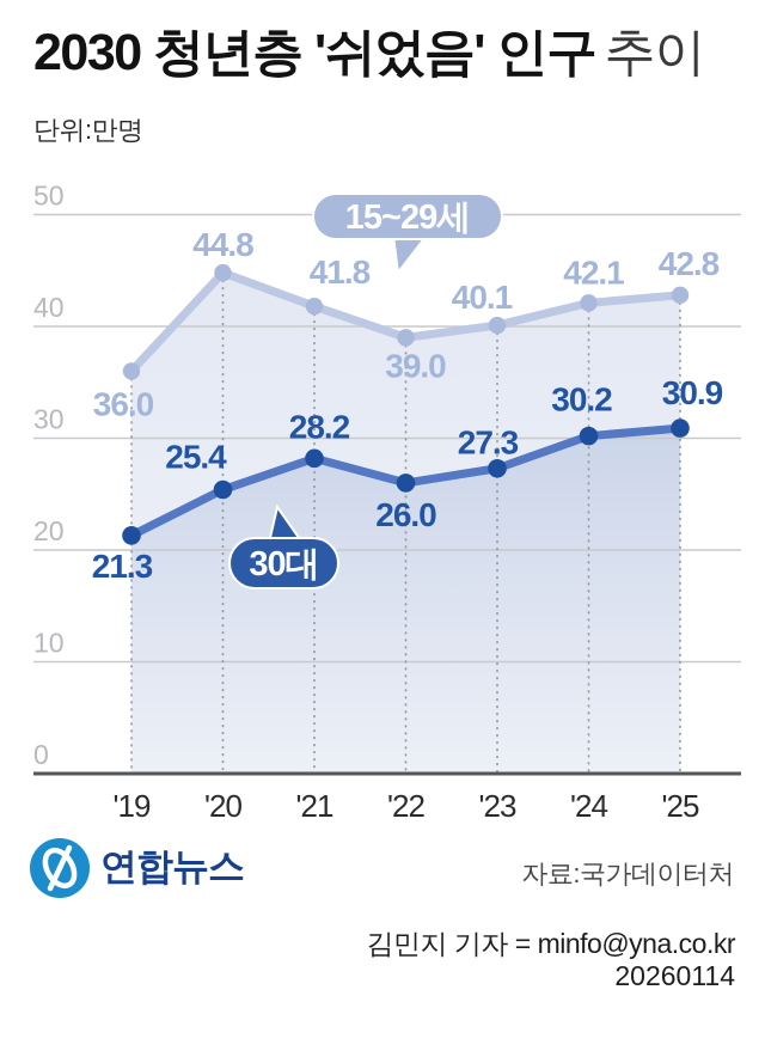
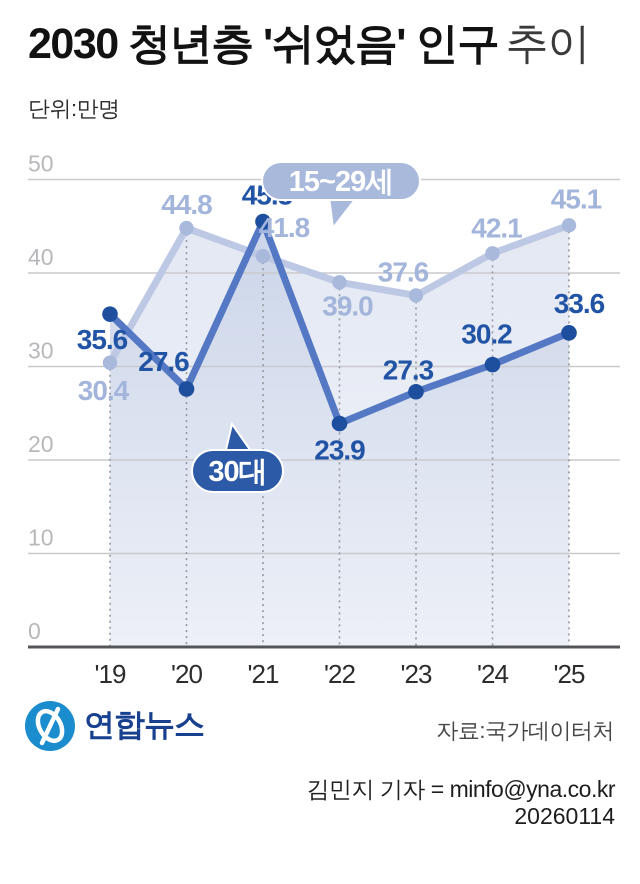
15~29세/'19: 36.0 -> 30.4
30대/'19: 21.3 -> 35.6
30대/'20: 25.4 -> 27.6
30대/'21: 28.2 -> 45.5
30대/'22: 26.0 -> 23.9
15~29세/'23: 40.1 -> 37.6
15~29세/'25: 42.8 -> 45.1
30대/'25: 30.9 -> 33.6
